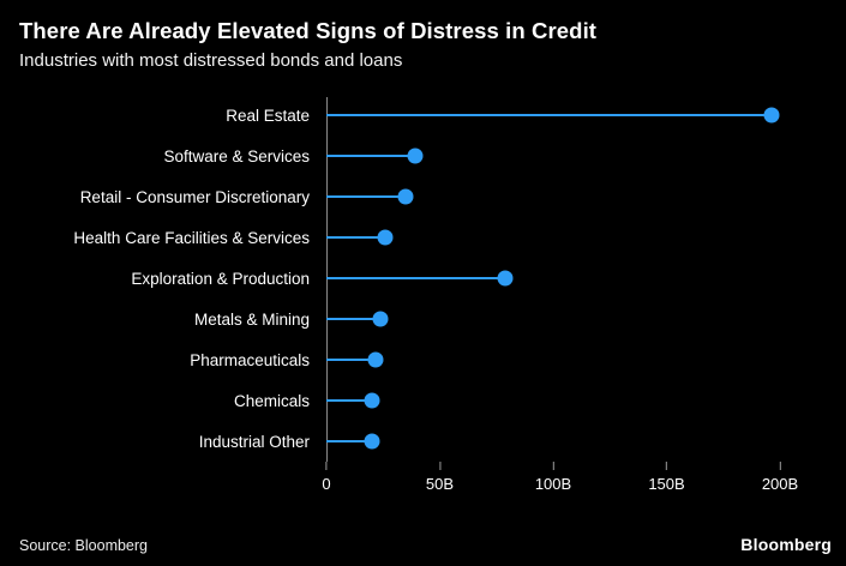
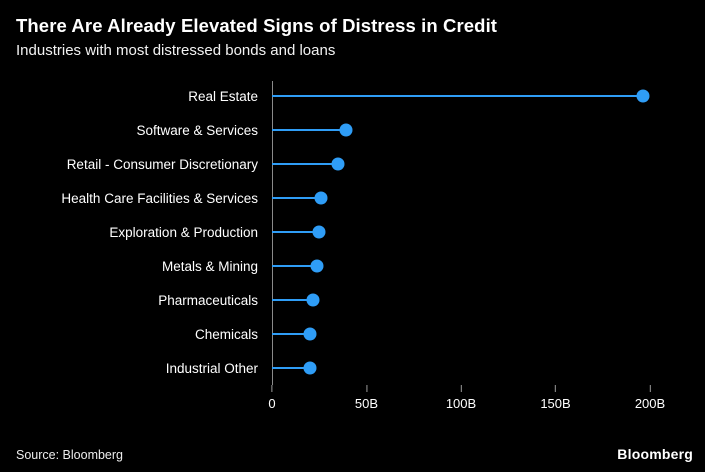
Exploration & Production: 79B -> 25B
